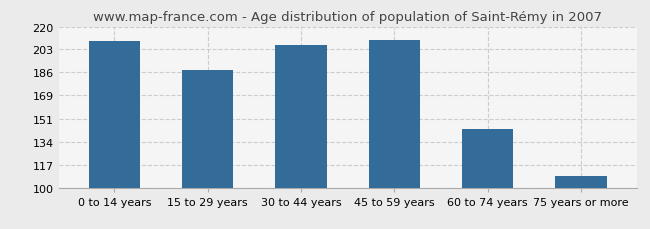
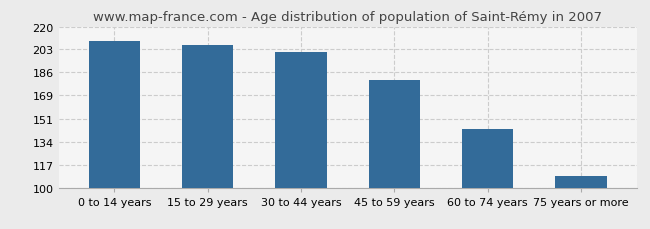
15 to 29 years: 188 -> 206
30 to 44 years: 206 -> 201
45 to 59 years: 210 -> 180
